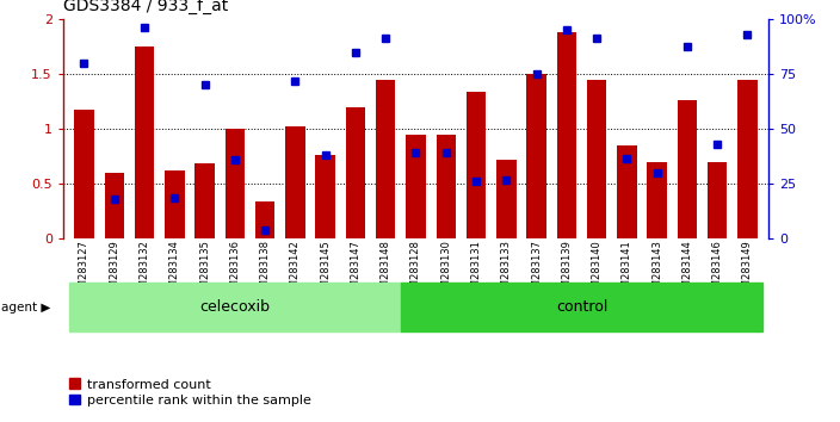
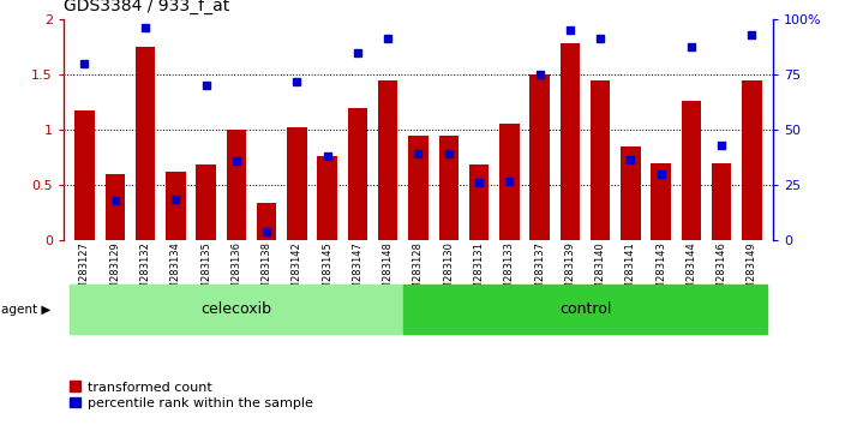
GSM283131: 1.34 -> 0.69
GSM283133: 0.72 -> 1.05
GSM283139: 1.88 -> 1.78
